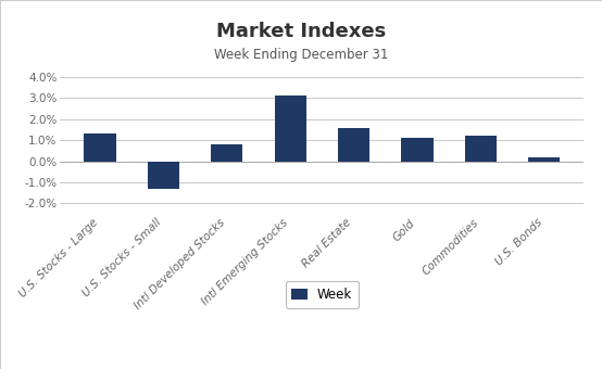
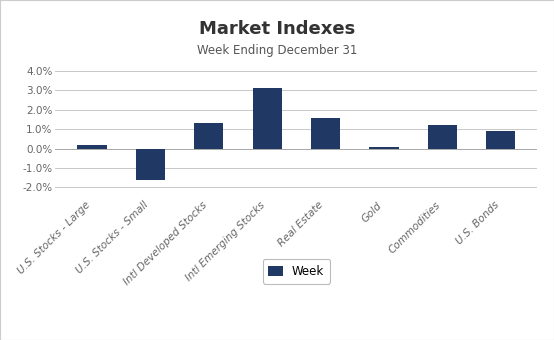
U.S. Stocks - Large: 1.3% -> 0.2%
U.S. Stocks - Small: -1.3% -> -1.6%
Intl Developed Stocks: 0.8% -> 1.3%
Gold: 1.1% -> 0.1%
U.S. Bonds: 0.2% -> 0.9%
